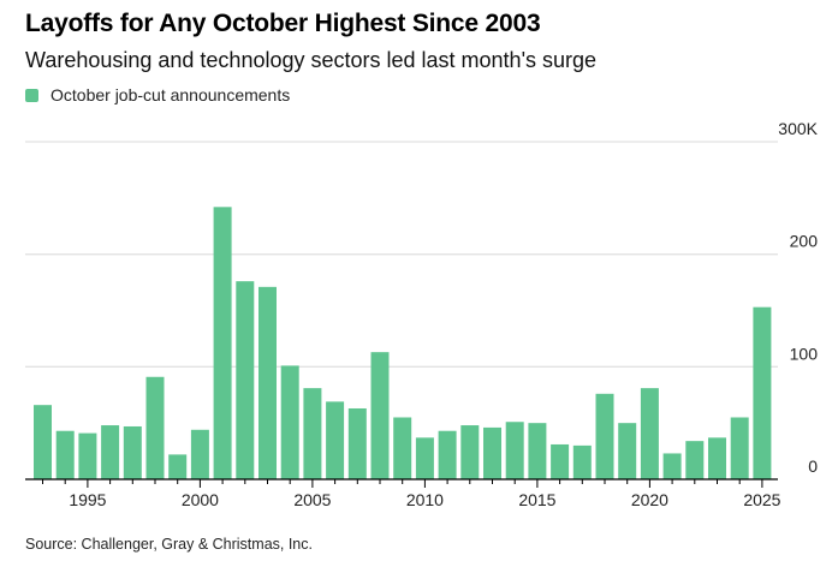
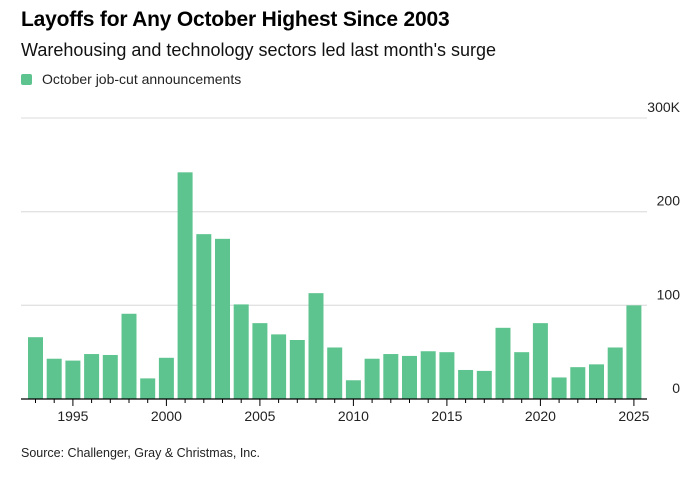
2010: 40K -> 20K
2025: 150K -> 100K
